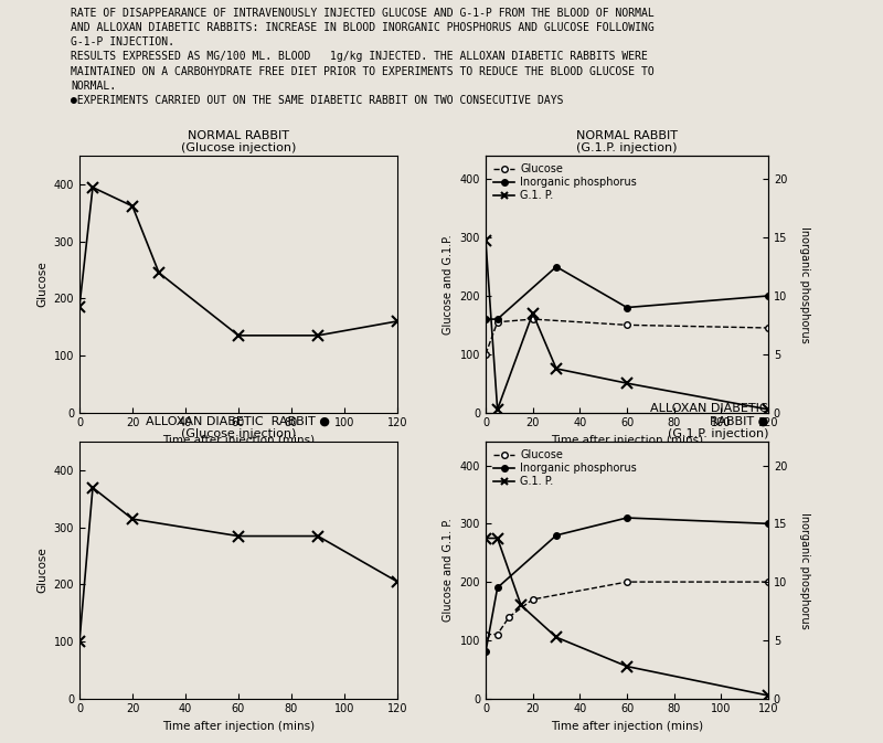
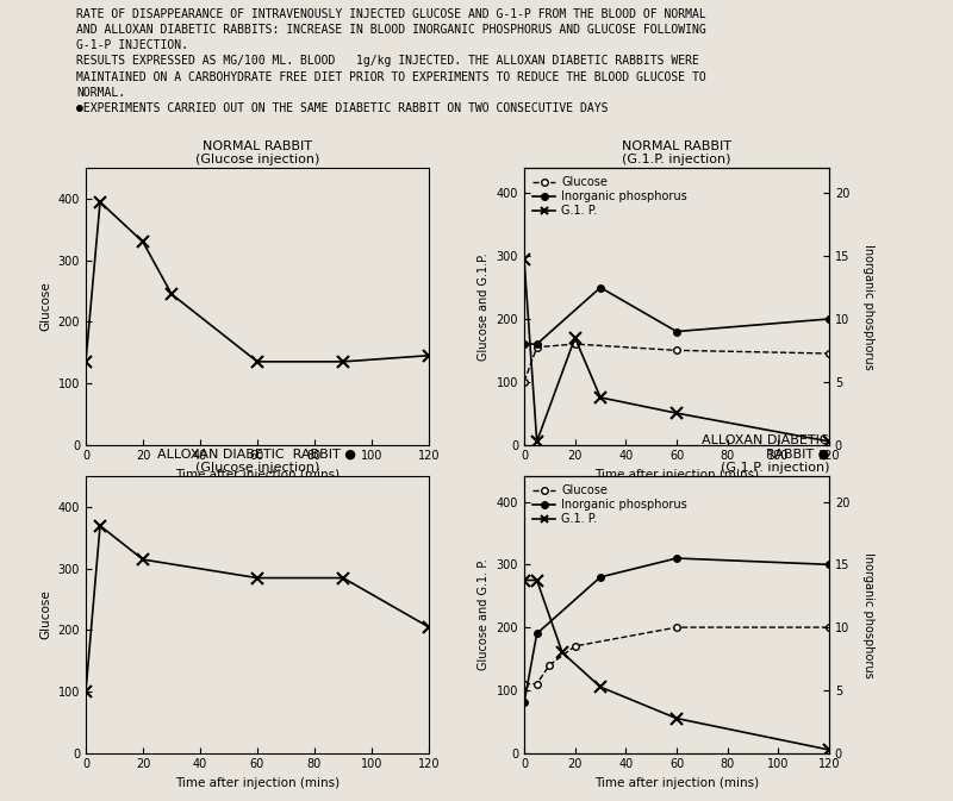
NORMAL RABBIT (Glucose injection)/0: 186 -> 135
NORMAL RABBIT (Glucose injection)/20: 362 -> 330
NORMAL RABBIT (Glucose injection)/120: 160 -> 145
